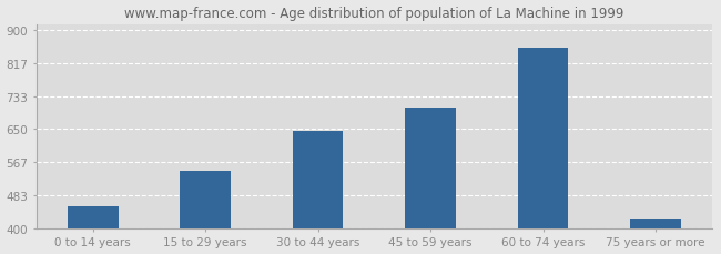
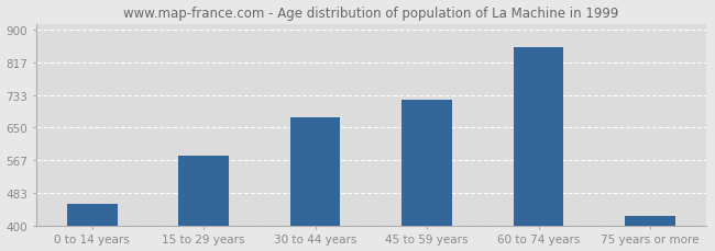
15 to 29 years: 545 -> 578
30 to 44 years: 645 -> 675
45 to 59 years: 705 -> 722
